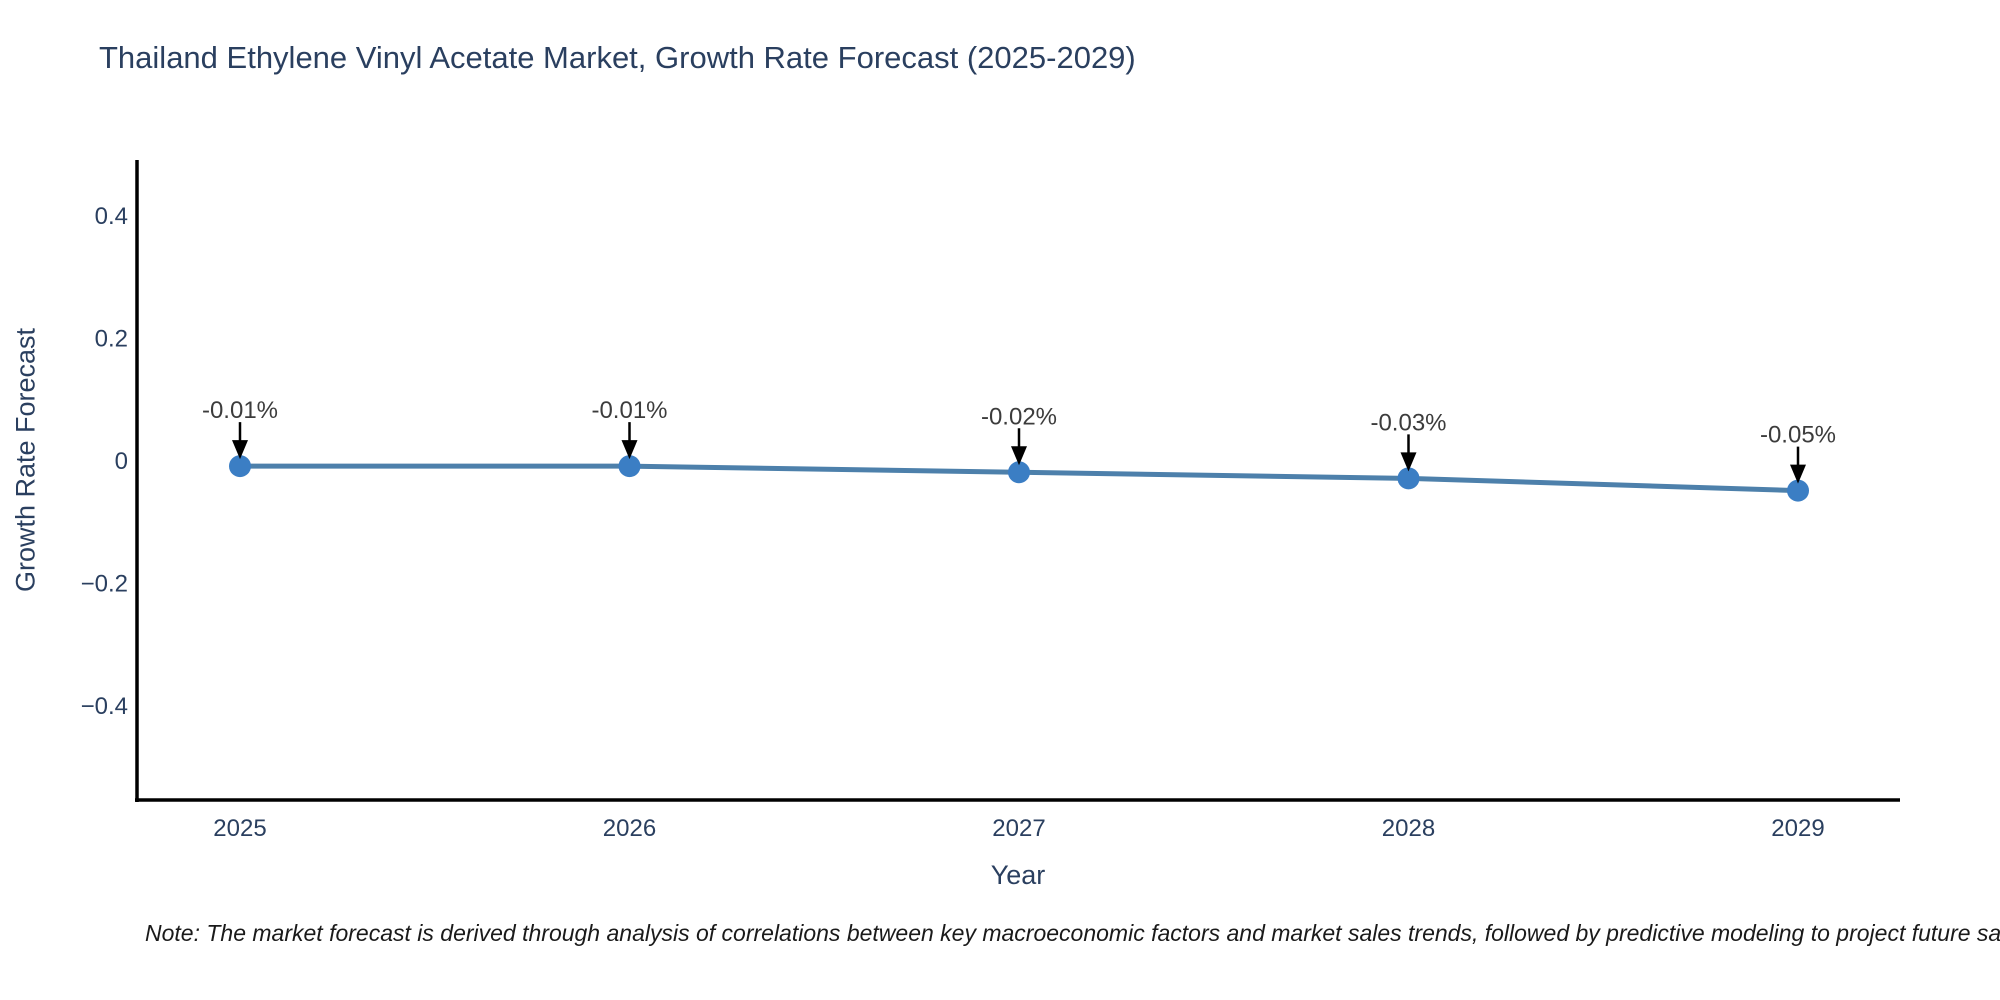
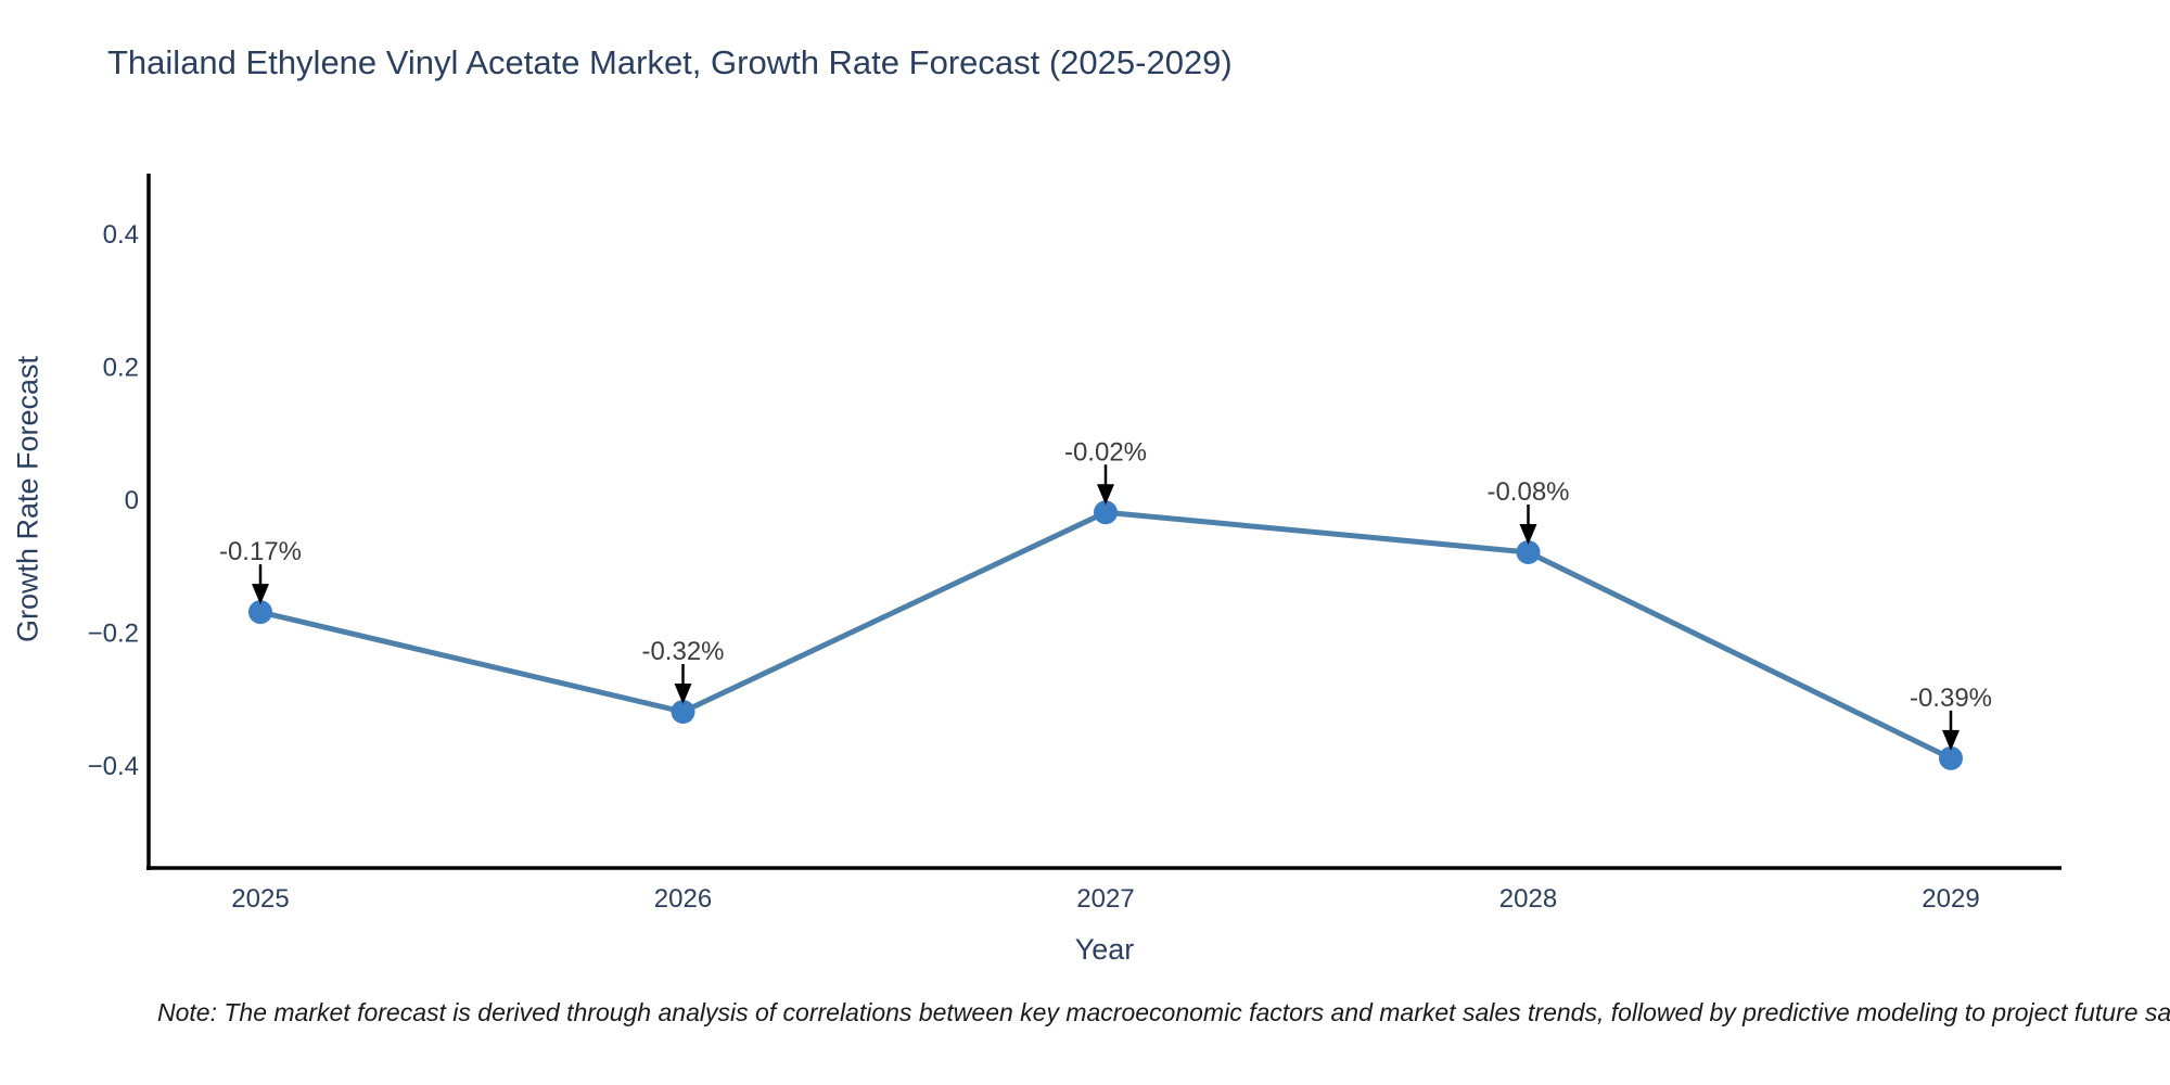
2025: -0.01% -> -0.17%
2026: -0.01% -> -0.32%
2028: -0.03% -> -0.08%
2029: -0.05% -> -0.39%
